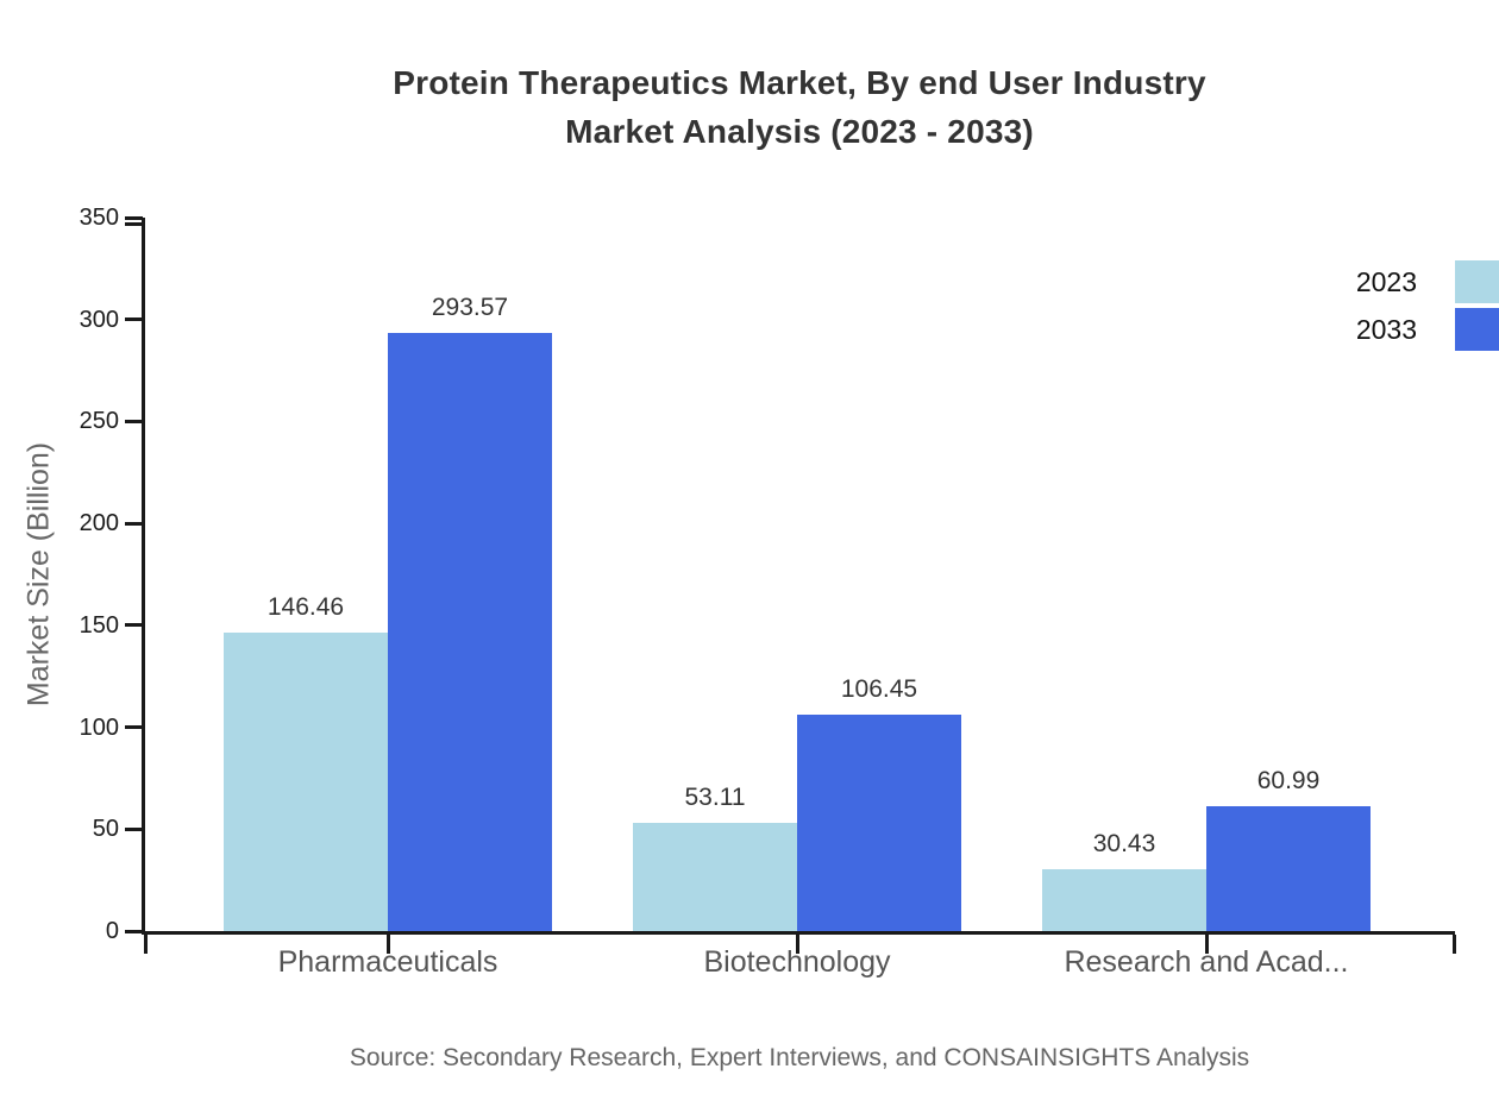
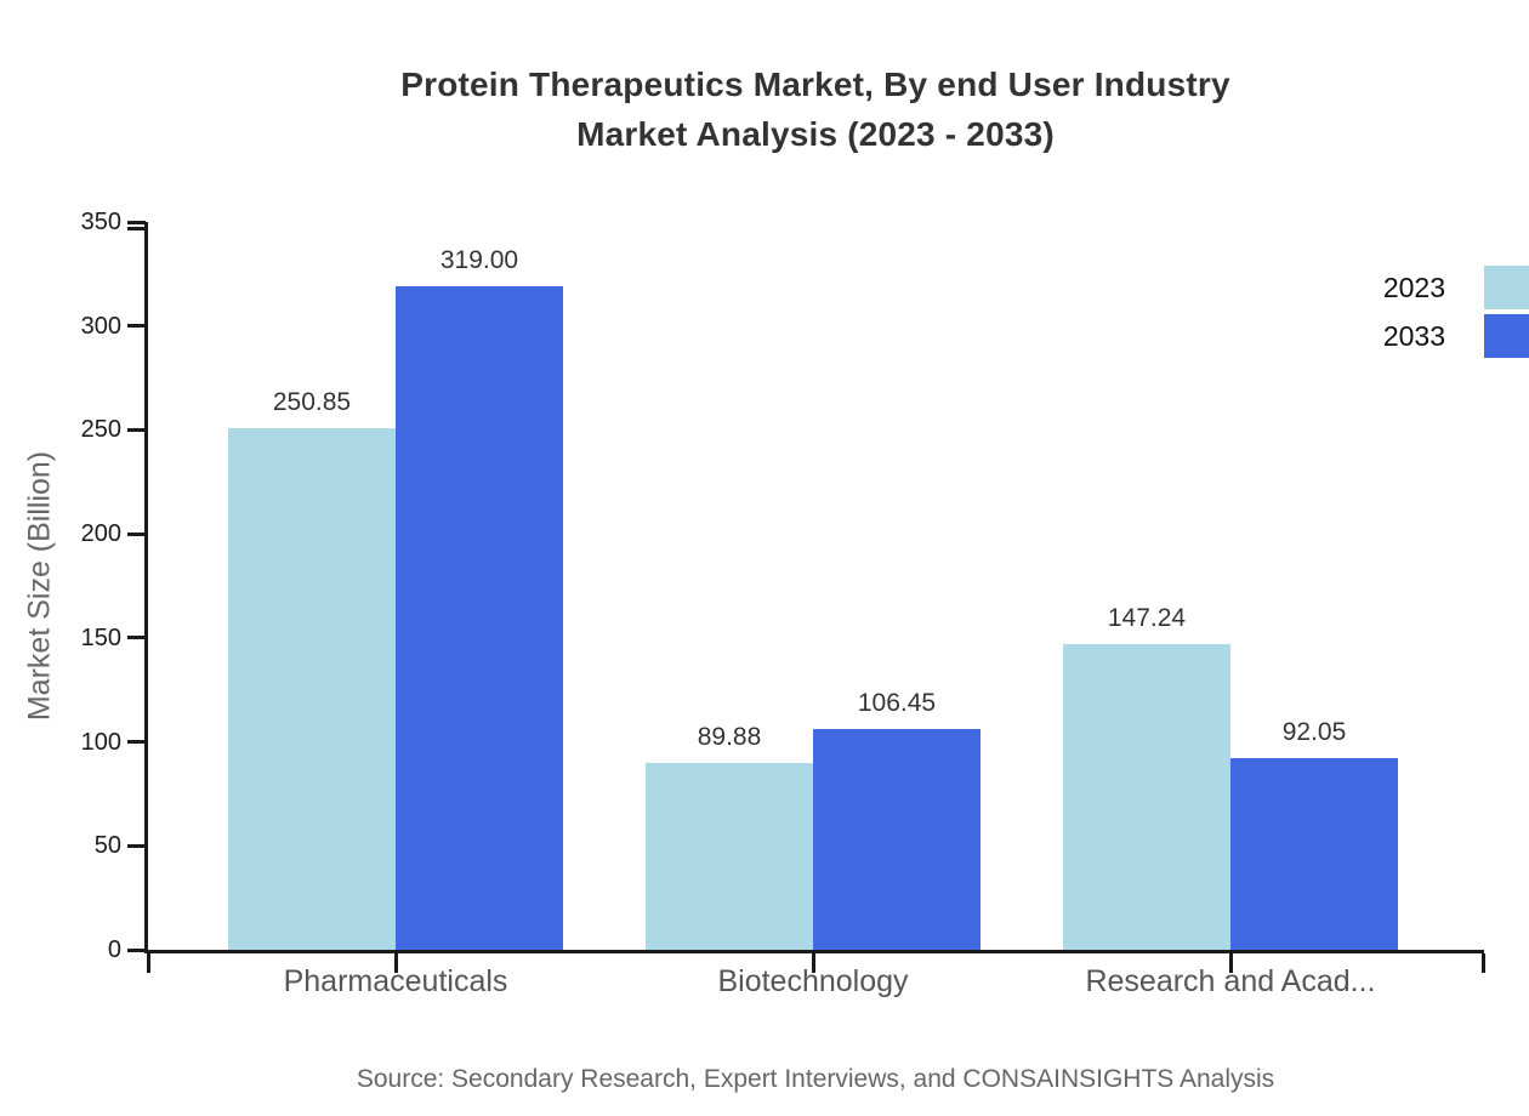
2023/Pharmaceuticals: 146.46 -> 250.85
2033/Pharmaceuticals: 293.57 -> 319.00
2023/Biotechnology: 53.11 -> 89.88
2023/Research and Acad...: 30.43 -> 147.24
2033/Research and Acad...: 60.99 -> 92.05
